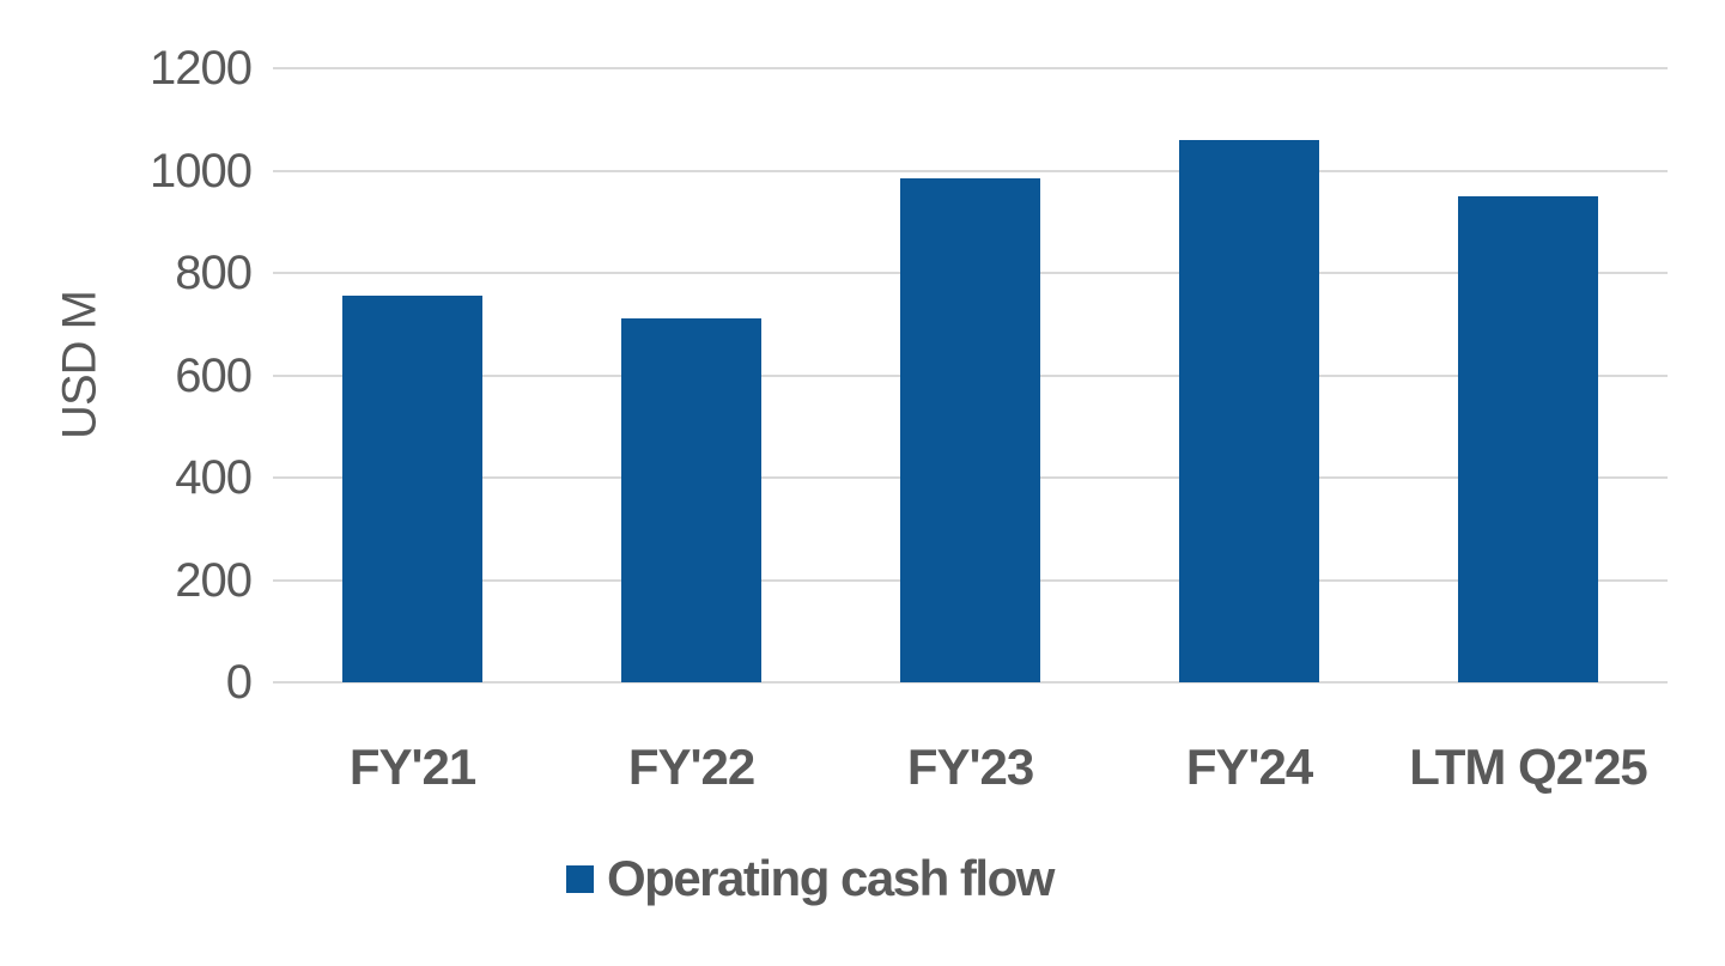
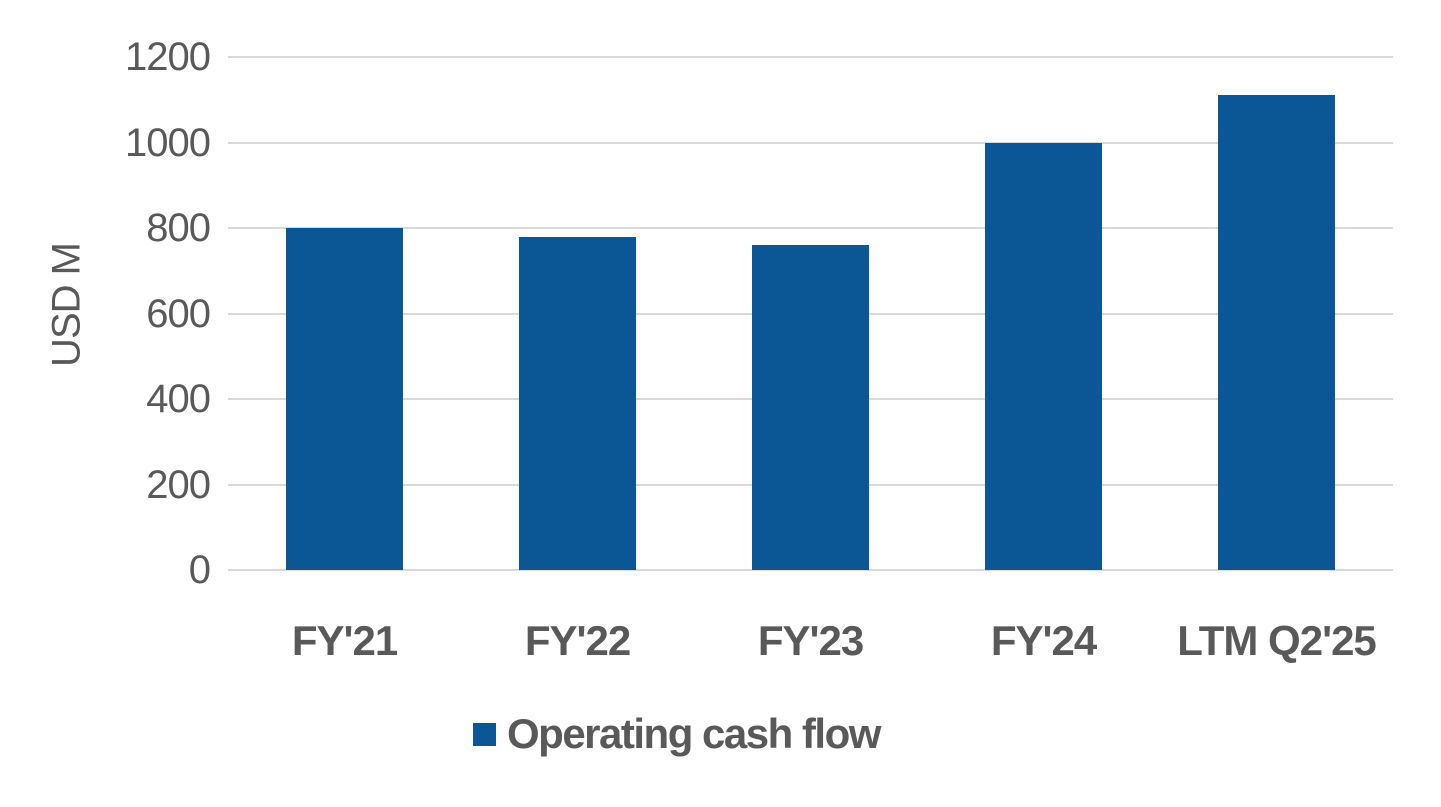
FY'21: 760 -> 800
FY'22: 710 -> 780
FY'23: 980 -> 760
FY'24: 1060 -> 1000
LTM Q2'25: 950 -> 1110
